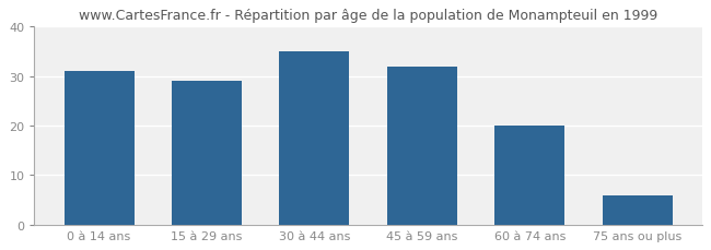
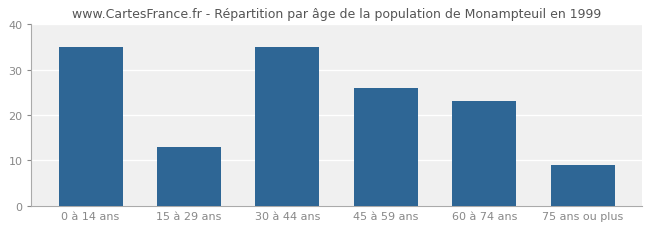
0 à 14 ans: 31 -> 35
15 à 29 ans: 29 -> 13
45 à 59 ans: 32 -> 26
60 à 74 ans: 20 -> 23
75 ans ou plus: 6 -> 9
